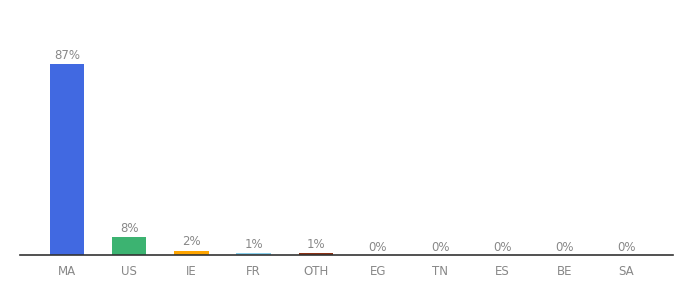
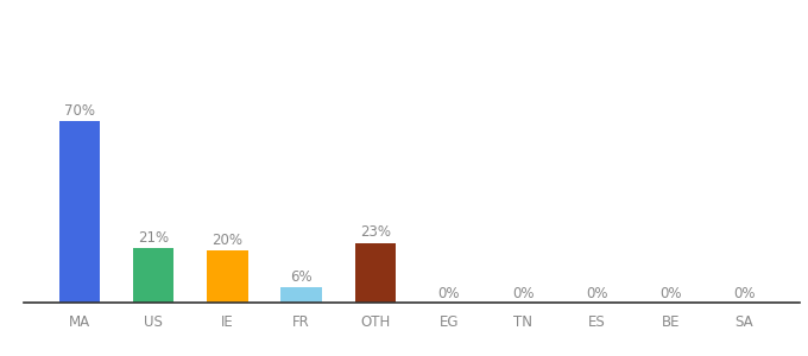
MA: 87% -> 70%
US: 8% -> 21%
IE: 2% -> 20%
FR: 1% -> 6%
OTH: 1% -> 23%
